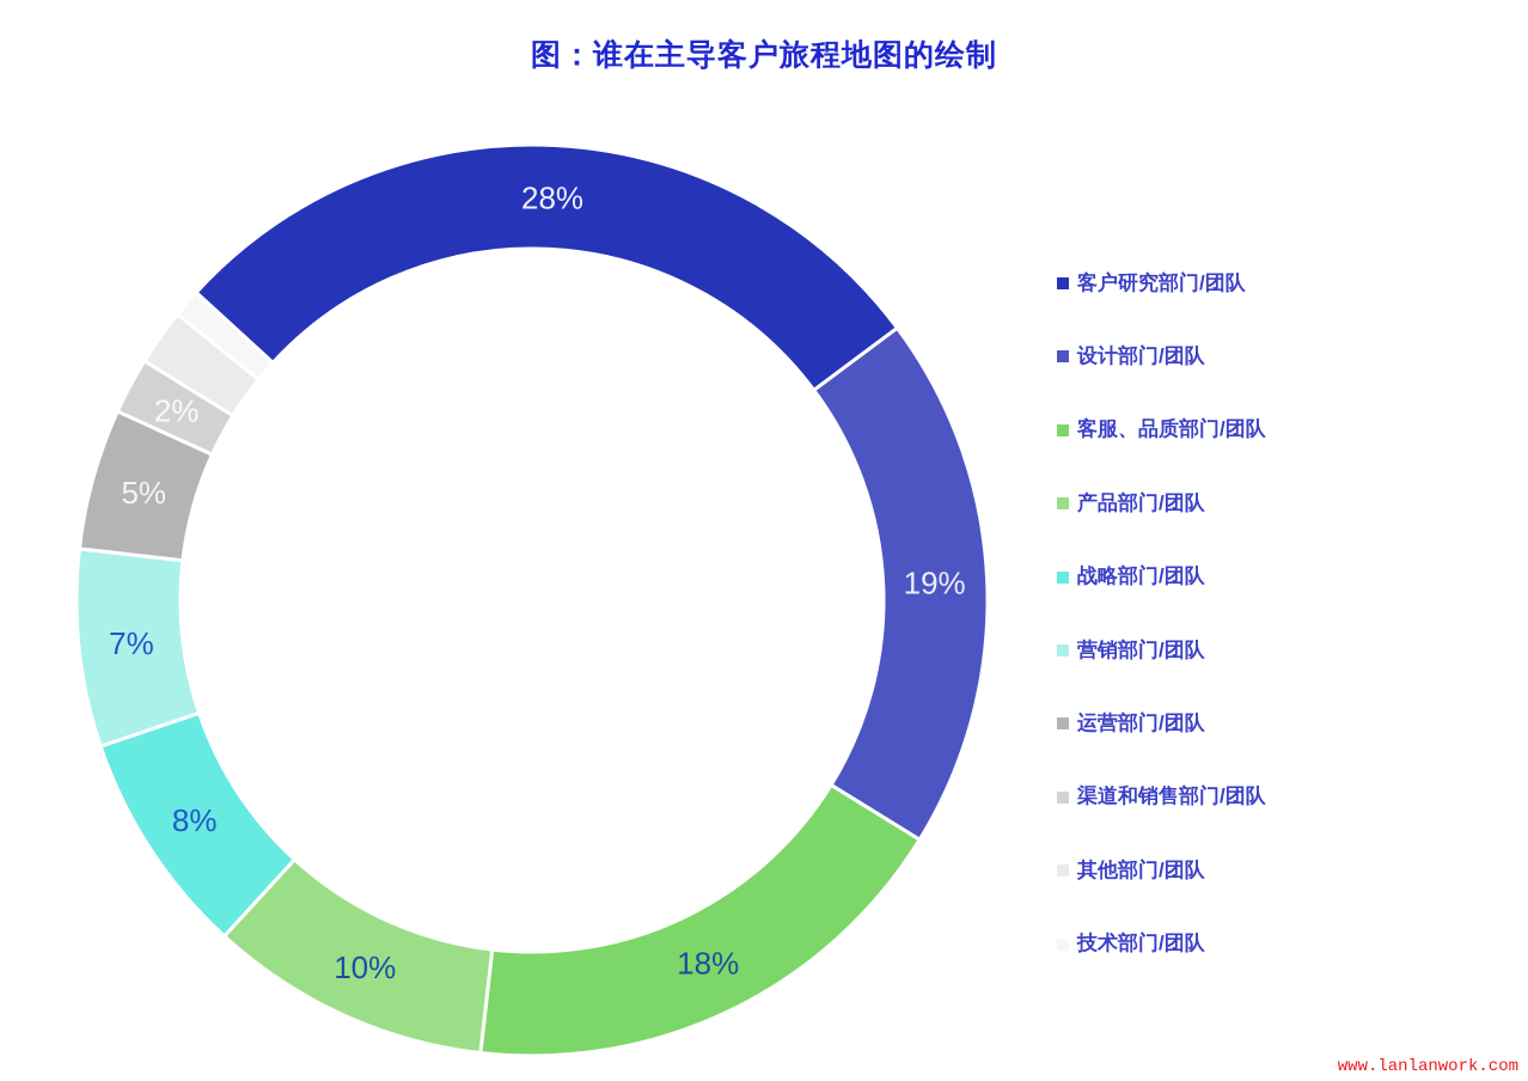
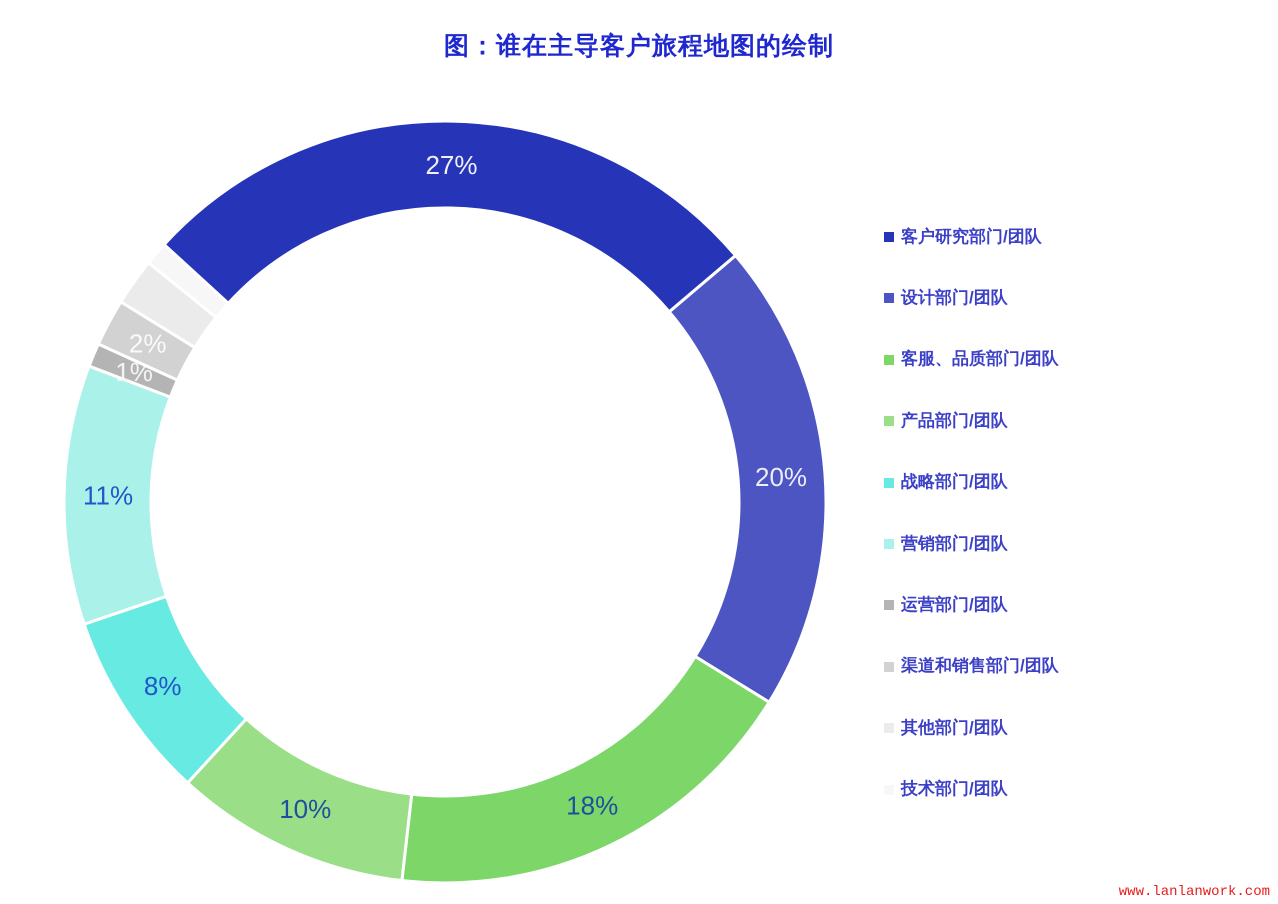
客户研究部门/团队: 28% -> 27%
设计部门/团队: 19% -> 20%
营销部门/团队: 7% -> 11%
运营部门/团队: 5% -> 1%
